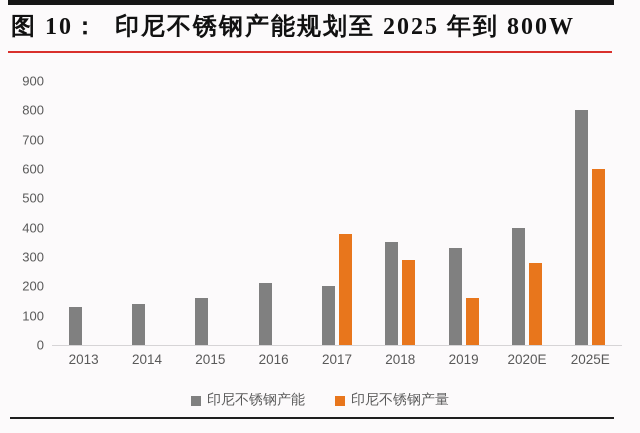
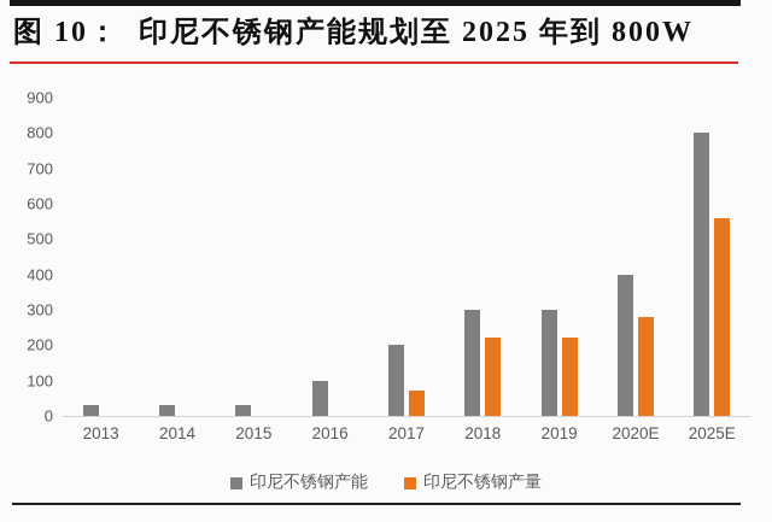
印尼不锈钢产能/2013: 130 -> 30
印尼不锈钢产能/2014: 140 -> 30
印尼不锈钢产能/2015: 160 -> 30
印尼不锈钢产能/2016: 210 -> 100
印尼不锈钢产量/2017: 380 -> 70
印尼不锈钢产能/2018: 350 -> 300
印尼不锈钢产量/2018: 290 -> 220
印尼不锈钢产能/2019: 330 -> 300
印尼不锈钢产量/2019: 160 -> 220
印尼不锈钢产量/2025E: 600 -> 560
